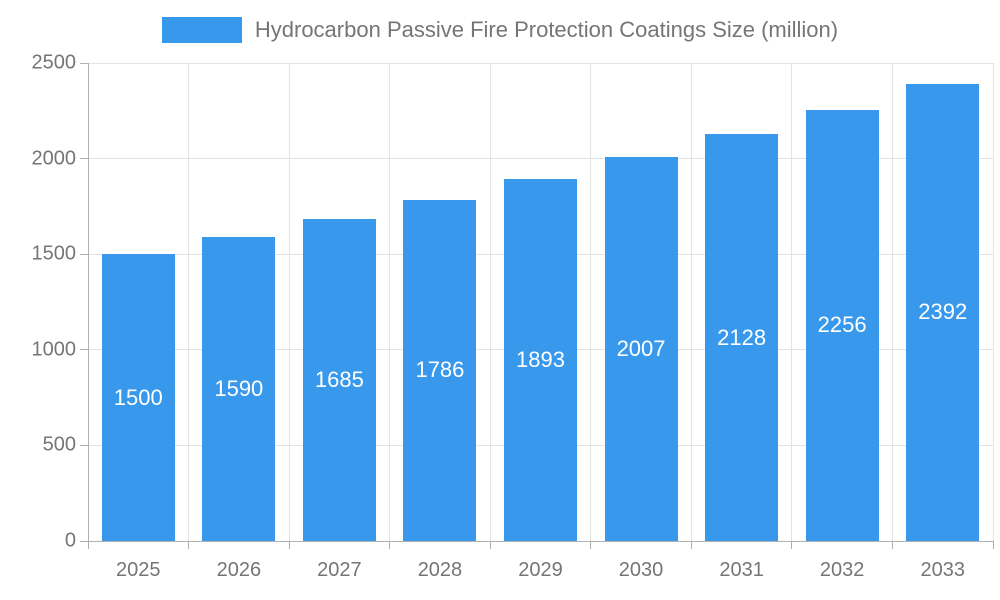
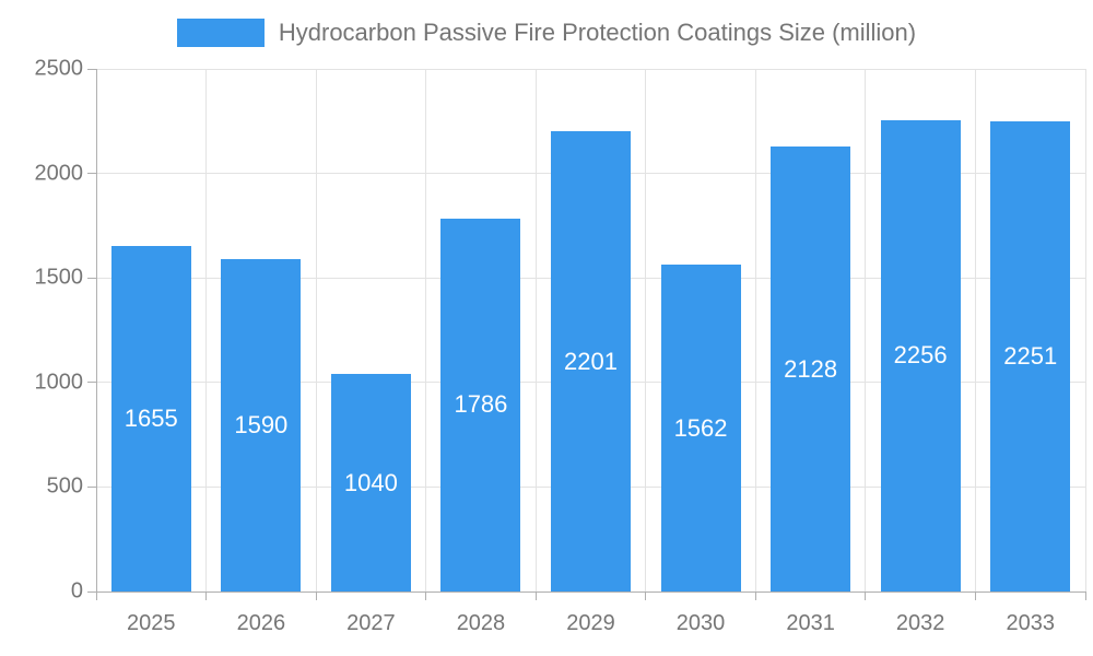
2025: 1500 -> 1655
2027: 1685 -> 1040
2029: 1893 -> 2201
2030: 2007 -> 1562
2033: 2392 -> 2251
